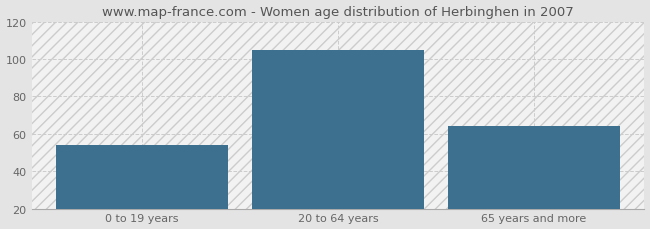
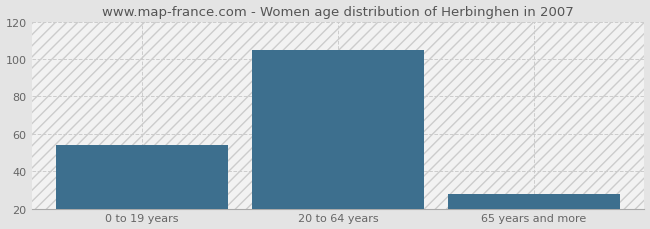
65 years and more: 64 -> 28
